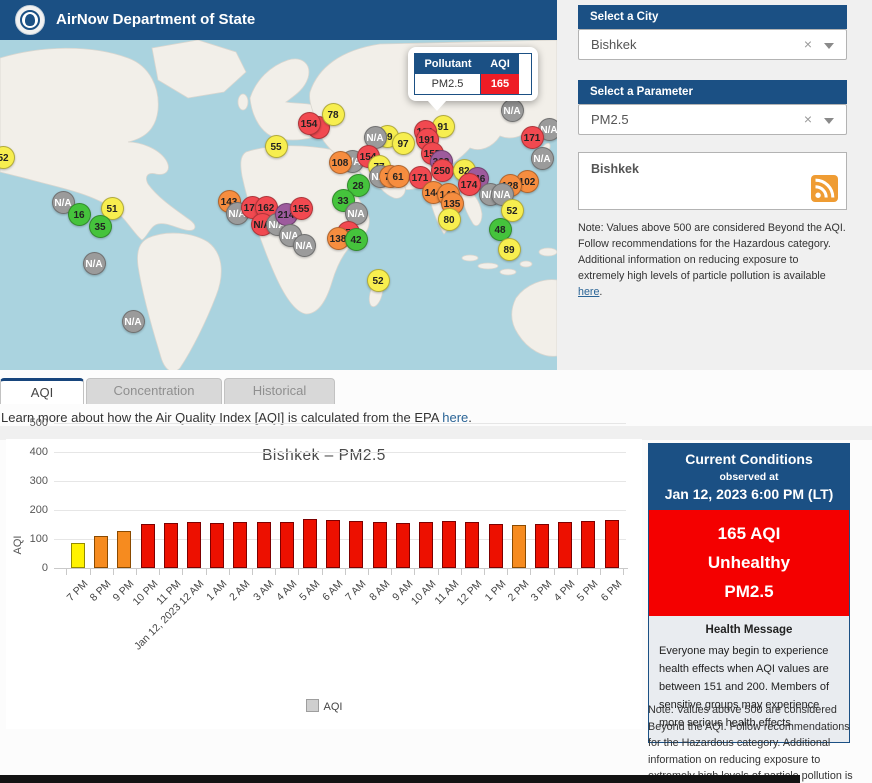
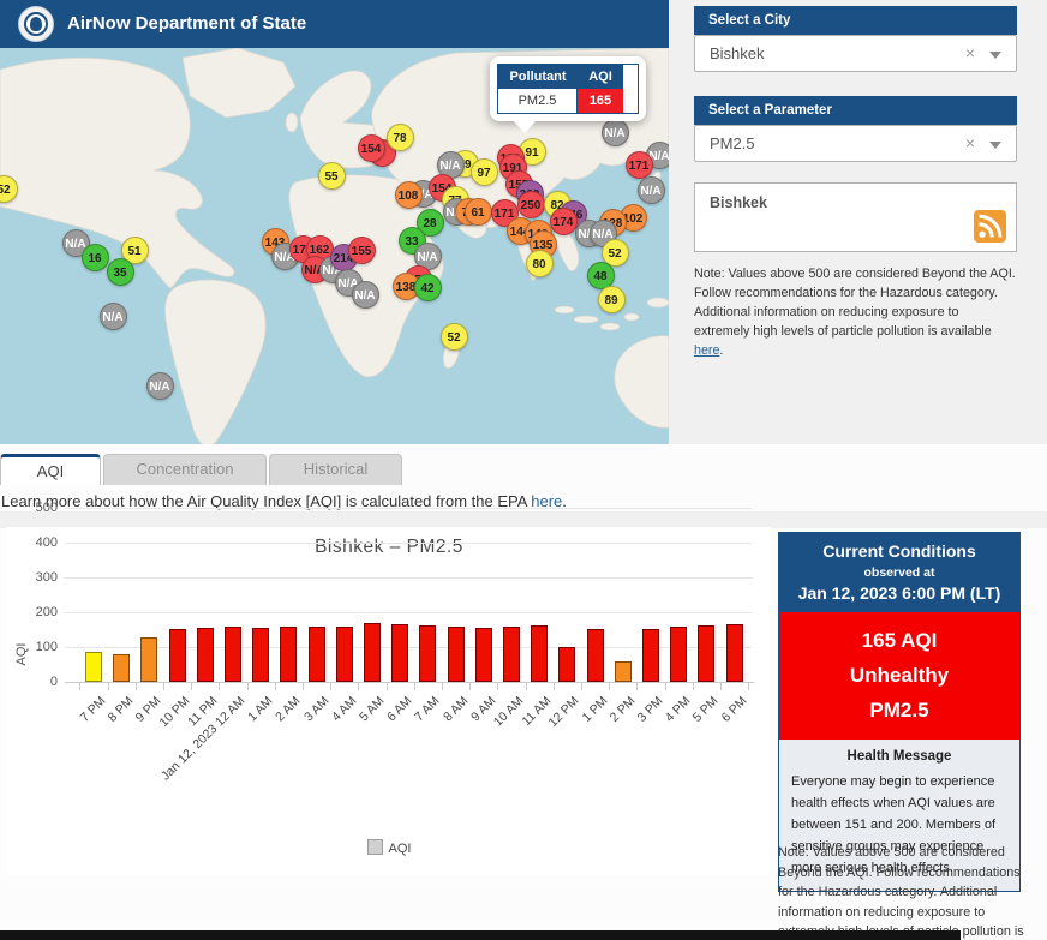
8 PM: 110 -> 80
12 PM: 160 -> 100
2 PM: 150 -> 60
